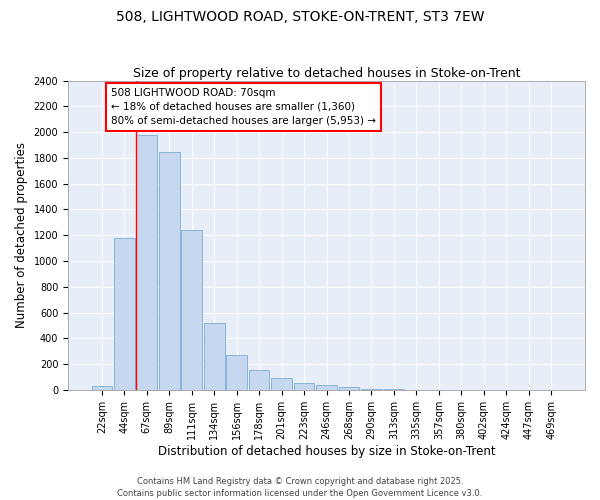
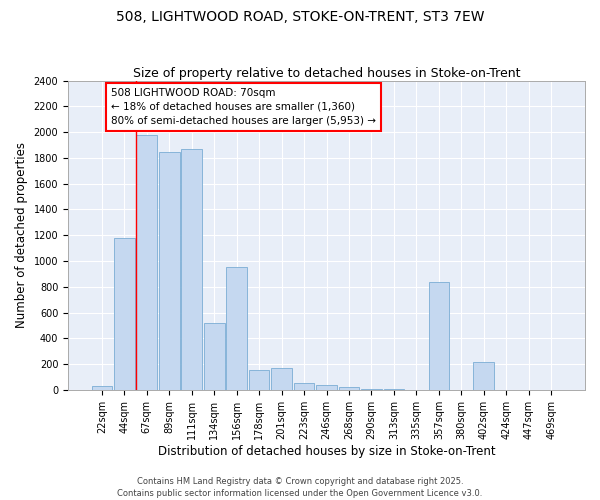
111sqm: 1240 -> 1870
156sqm: 270 -> 950
201sqm: 90 -> 170
357sqm: 0 -> 840
402sqm: 0 -> 220
